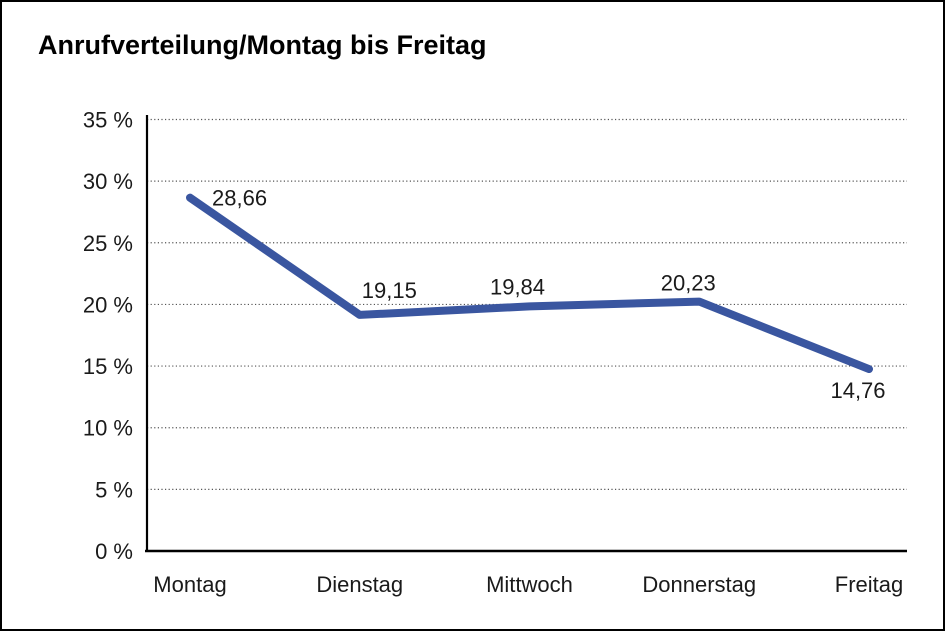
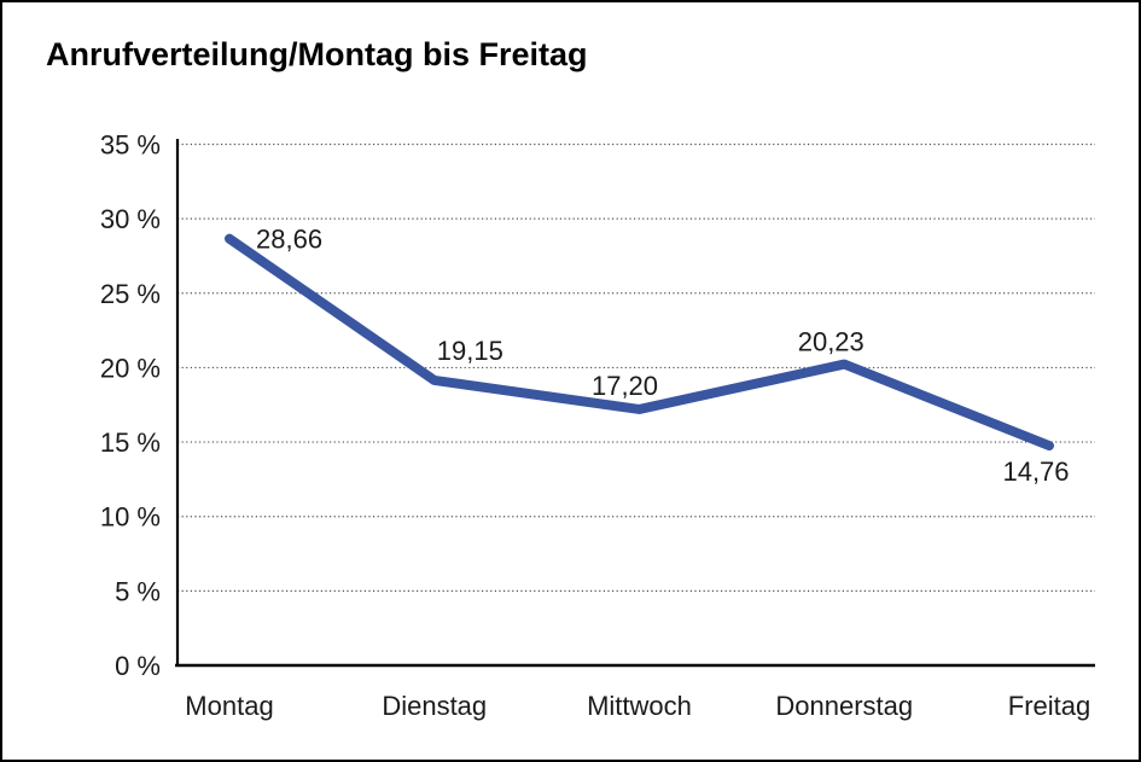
Mittwoch: 19,84 -> 17,20
